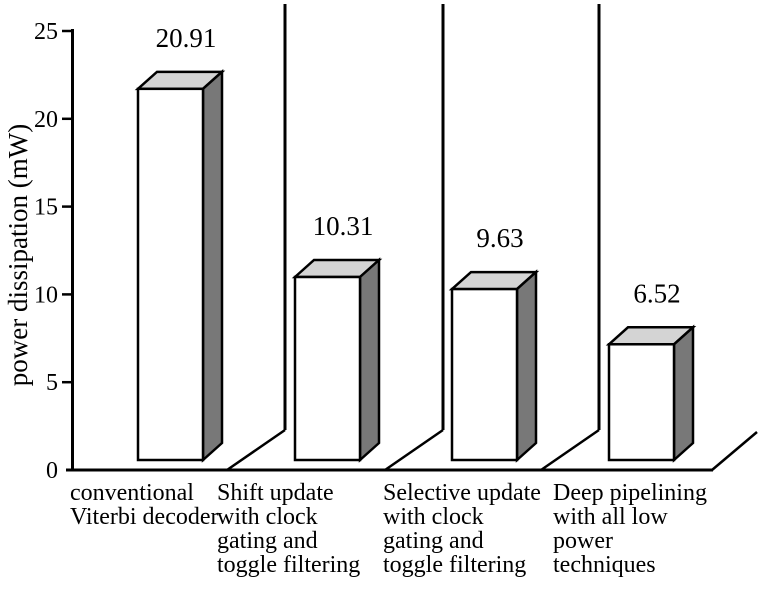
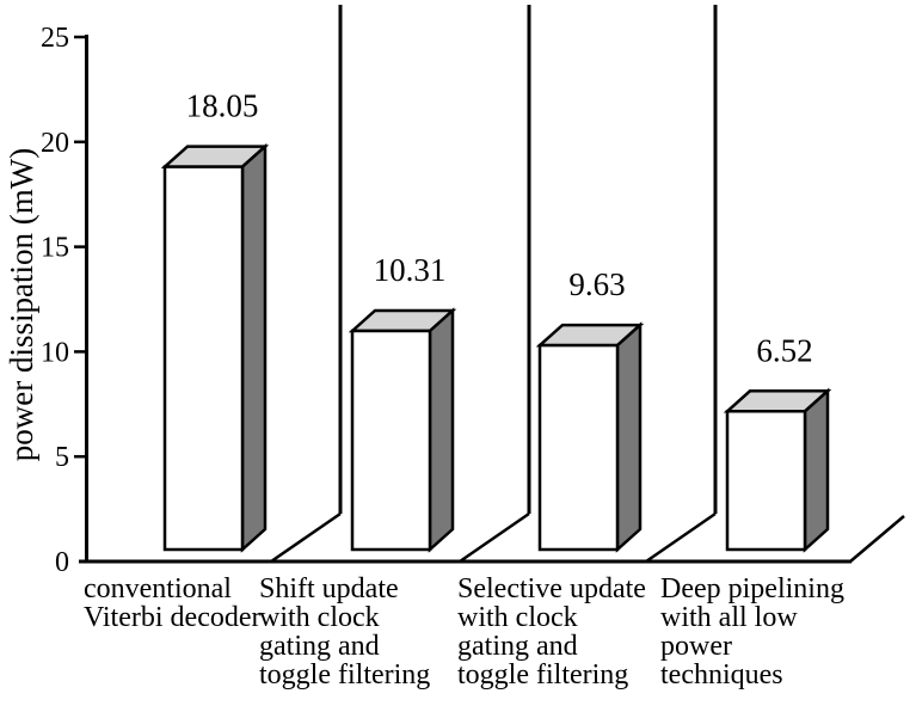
conventional Viterbi decoder: 20.91 -> 18.05
